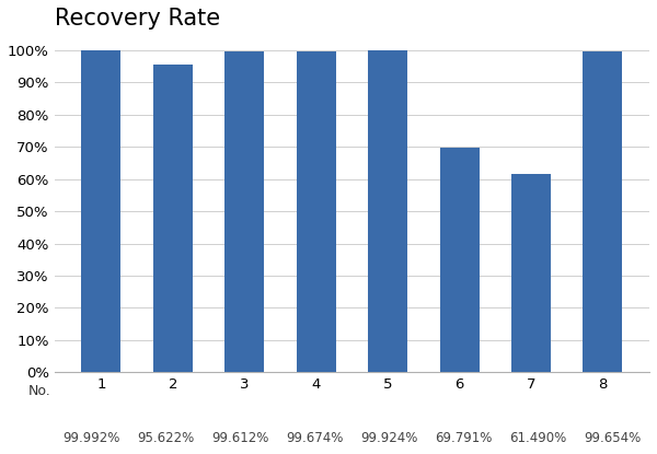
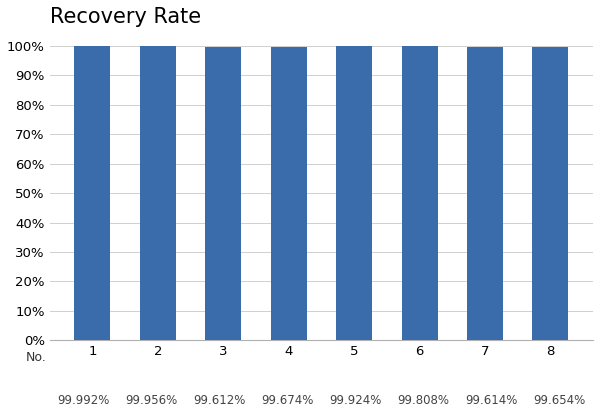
2: 95.622% -> 99.956%
6: 69.791% -> 99.808%
7: 61.490% -> 99.614%
